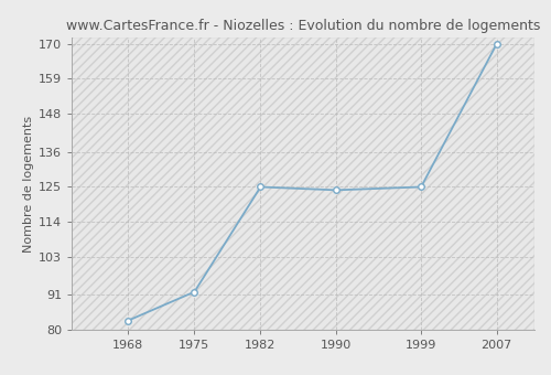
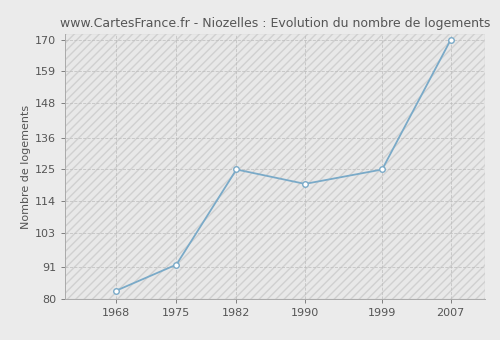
1990: 124 -> 120
